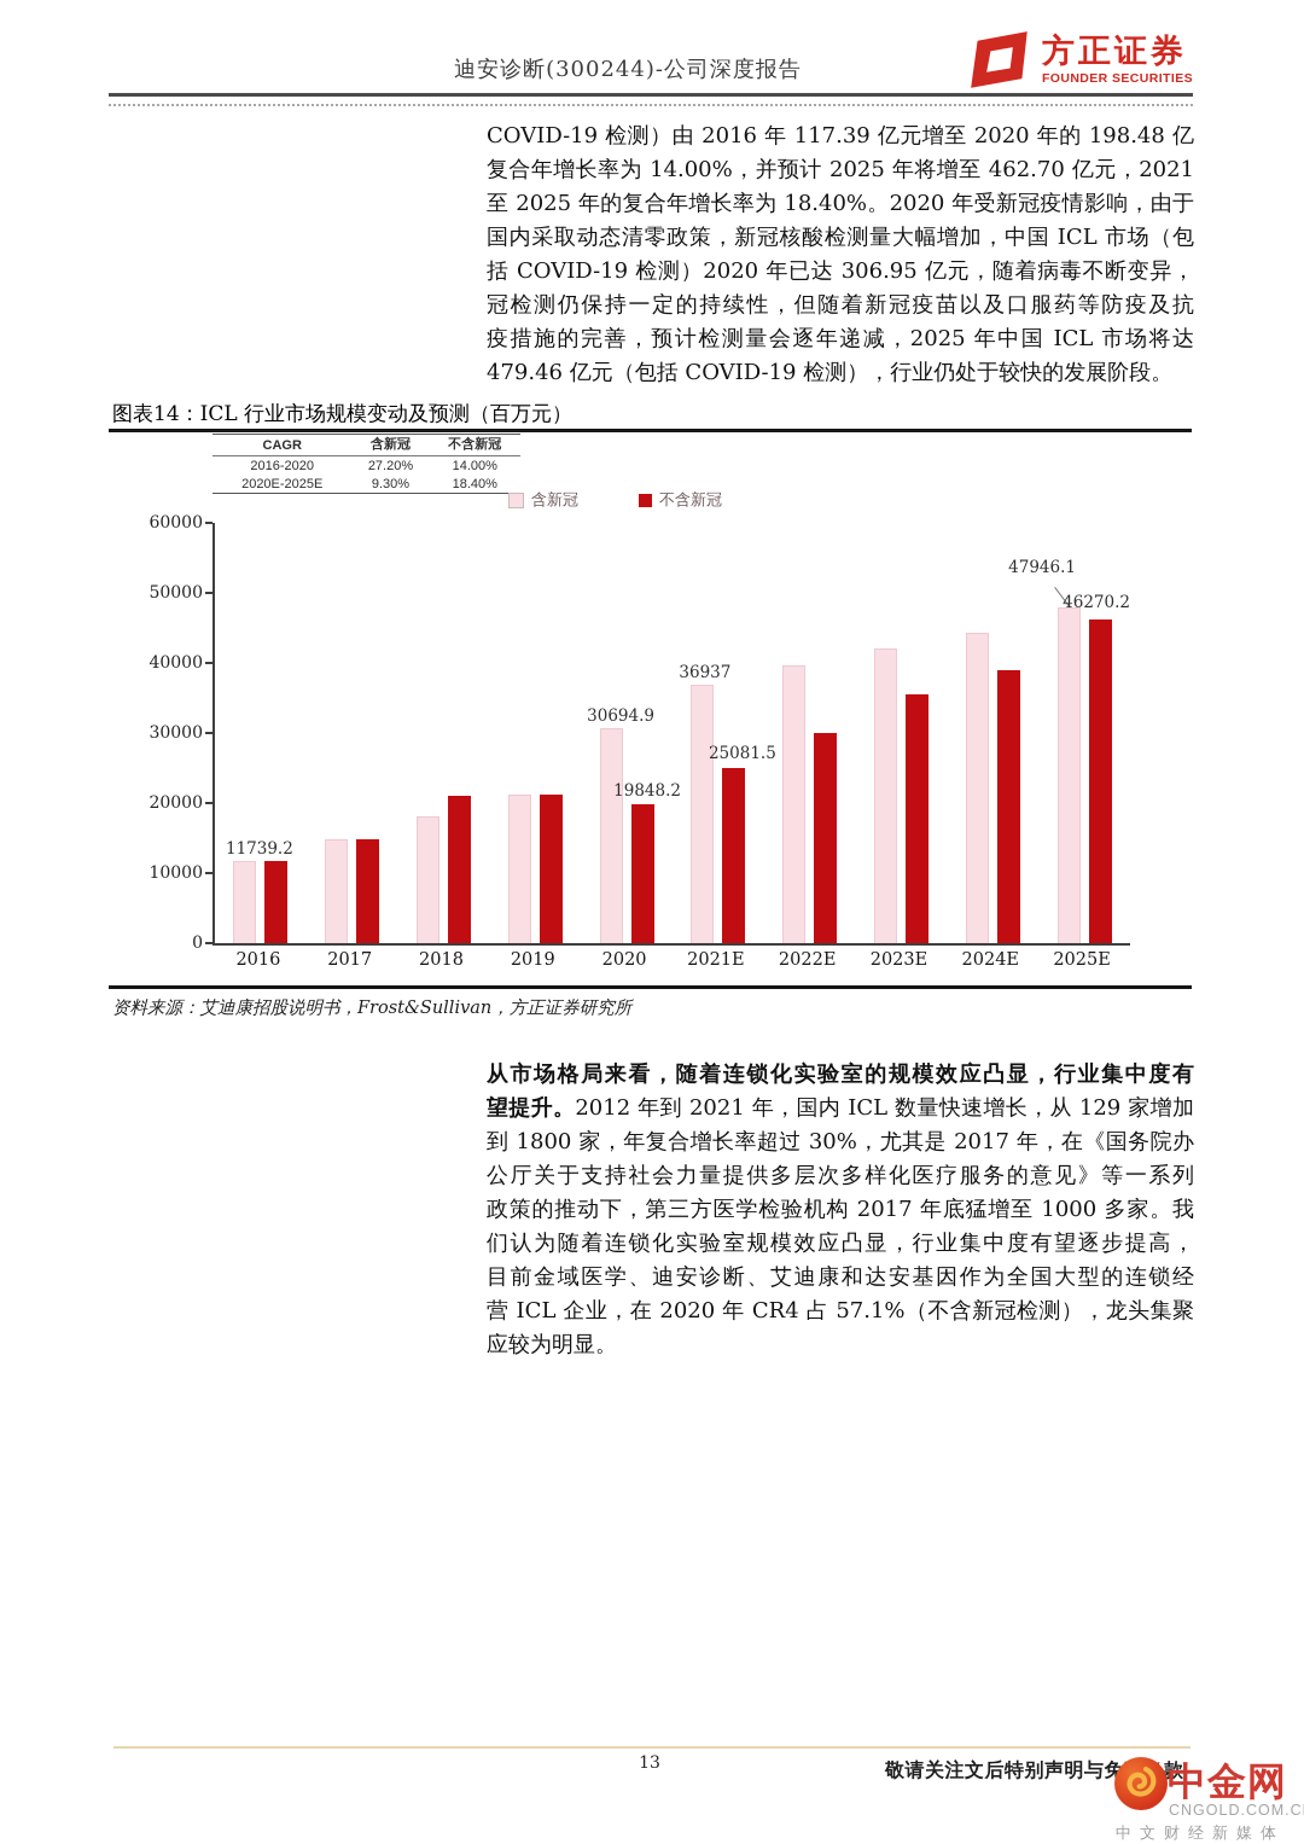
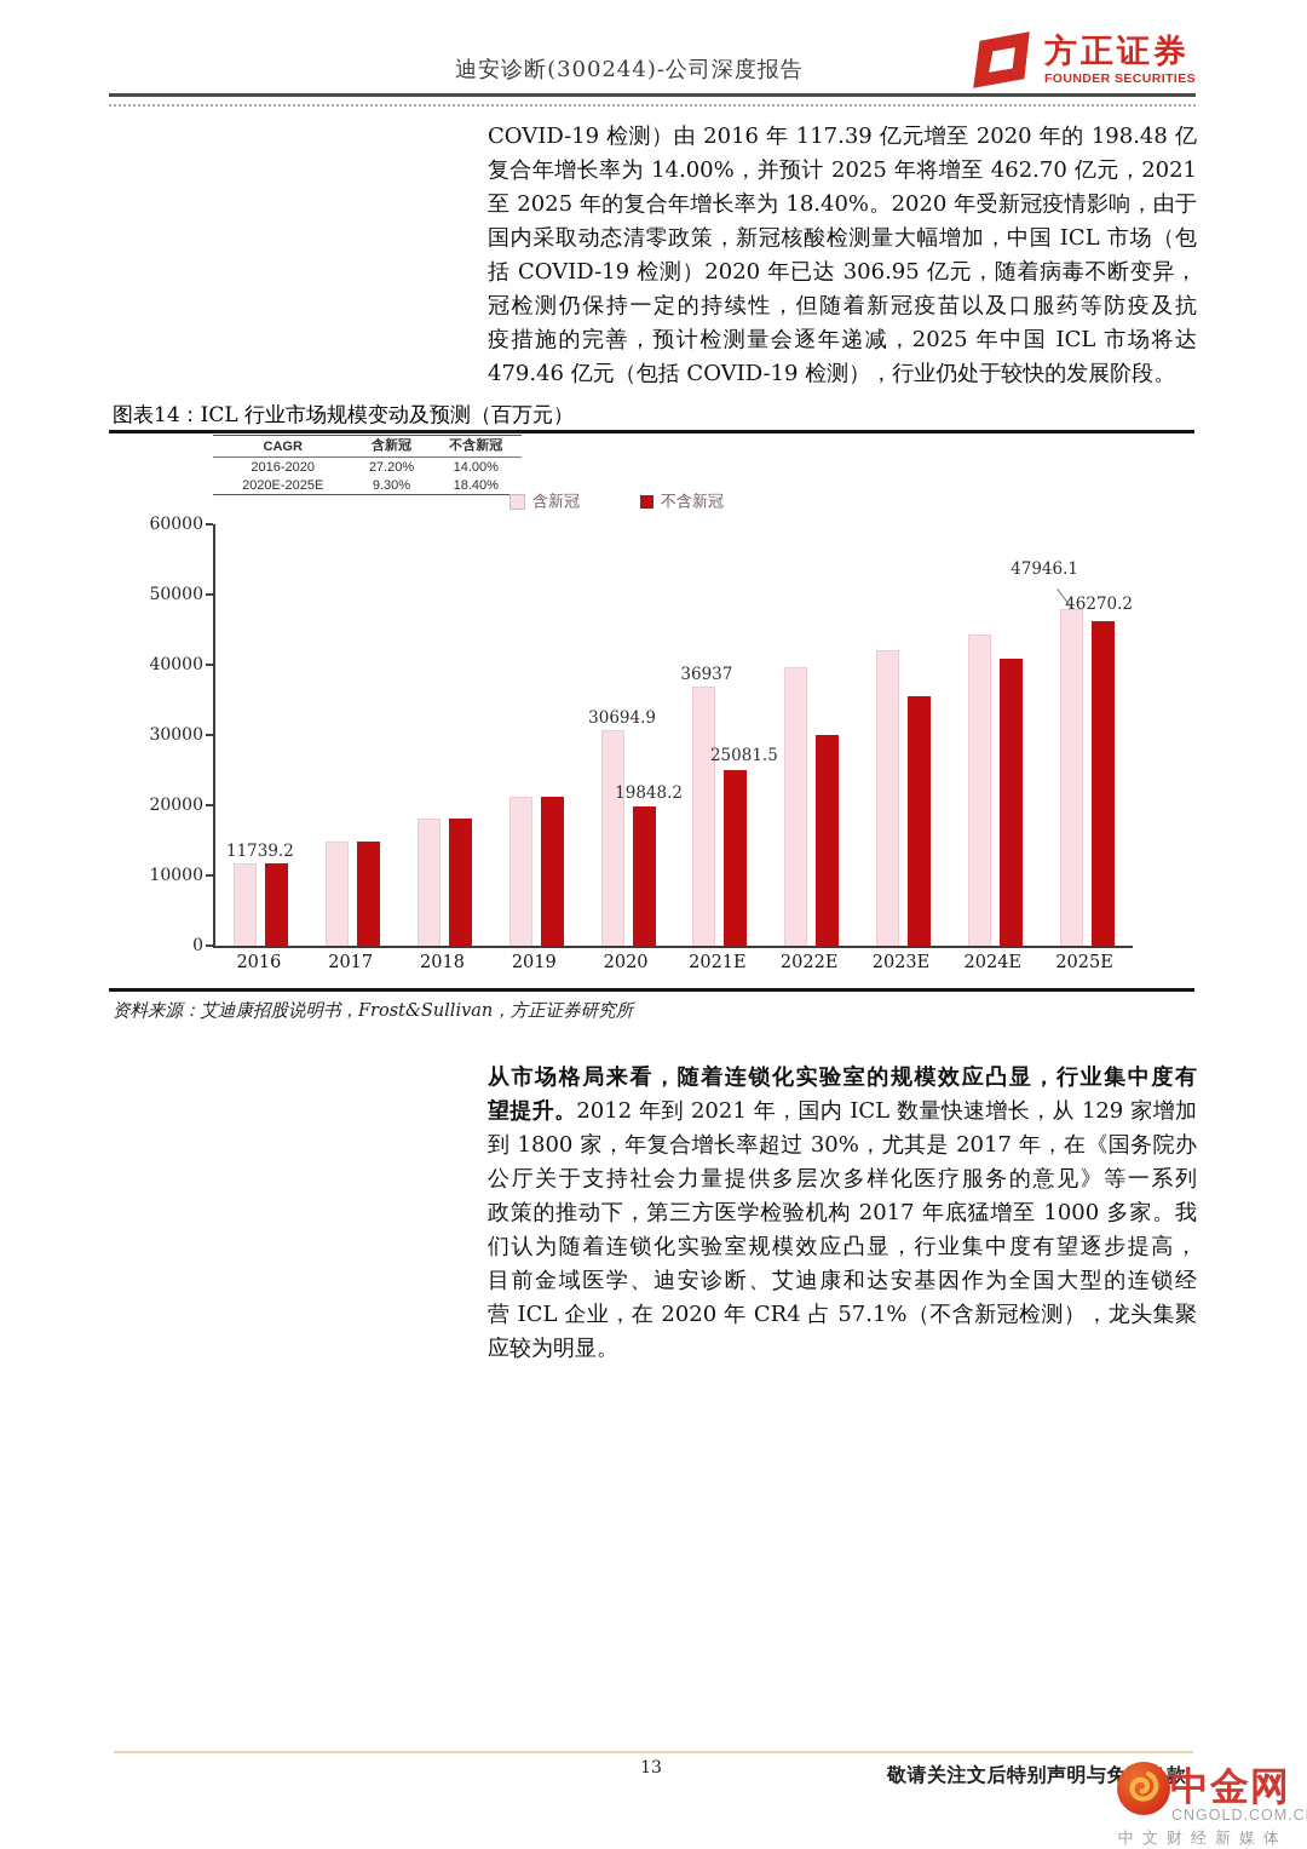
不含新冠/2018: 21000 -> 18000
不含新冠/2024E: 39000 -> 41000
